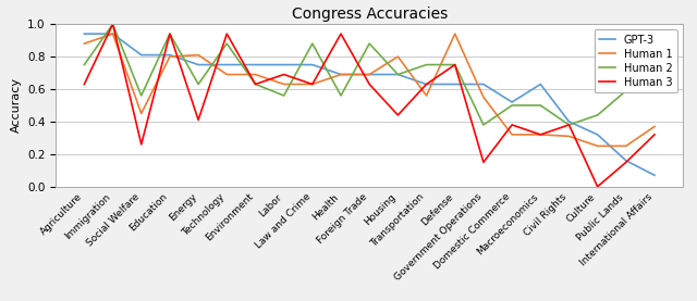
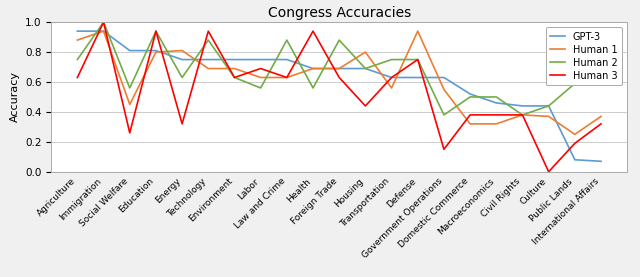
Human 3/Energy: 0.41 -> 0.32
GPT-3/Macroeconomics: 0.63 -> 0.46
Human 3/Macroeconomics: 0.32 -> 0.38
GPT-3/Civil Rights: 0.40 -> 0.44
Human 1/Civil Rights: 0.31 -> 0.38
GPT-3/Culture: 0.32 -> 0.44
Human 1/Culture: 0.25 -> 0.37
GPT-3/Public Lands: 0.16 -> 0.08
Human 3/Public Lands: 0.15 -> 0.19
